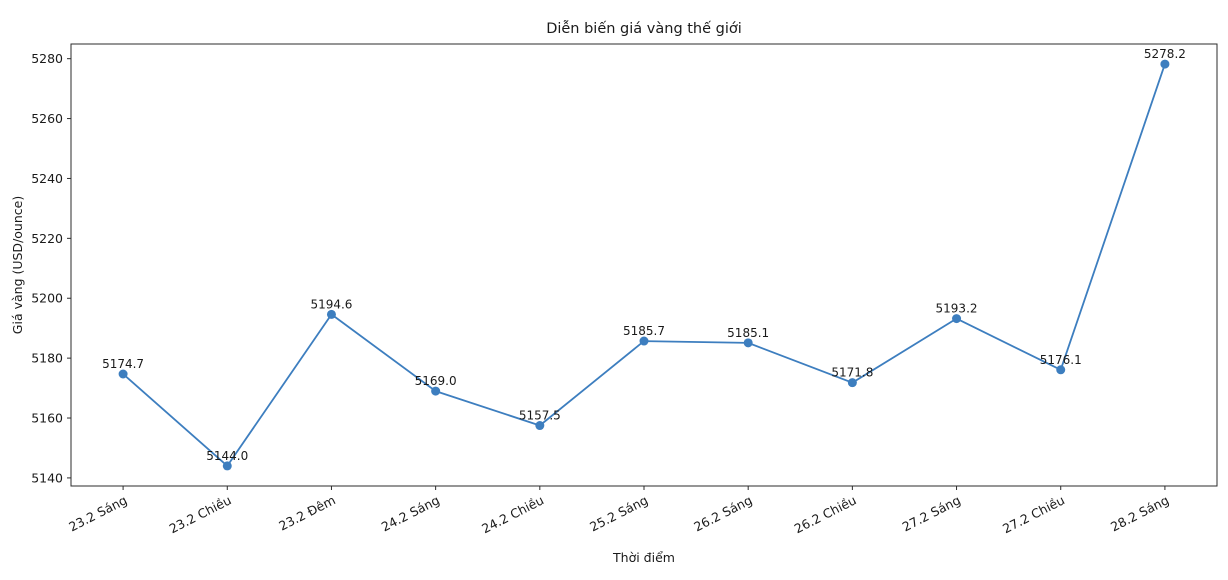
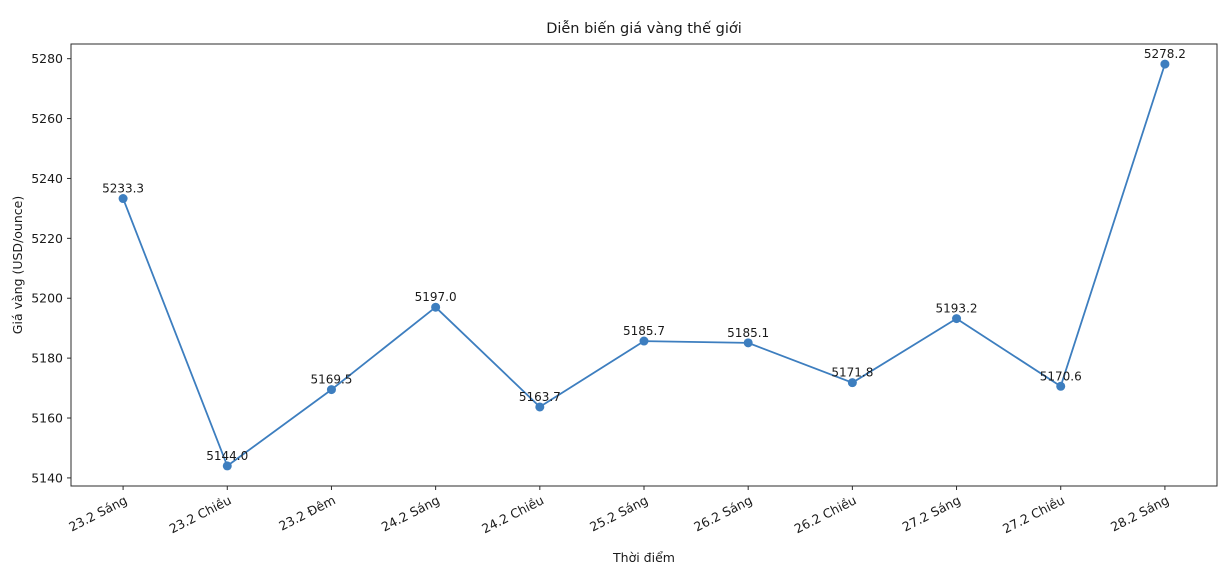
23.2 Sáng: 5174.7 -> 5233.3
23.2 Đêm: 5194.6 -> 5169.5
24.2 Sáng: 5169.0 -> 5197.0
24.2 Chiều: 5157.5 -> 5163.7
27.2 Chiều: 5176.1 -> 5170.6
